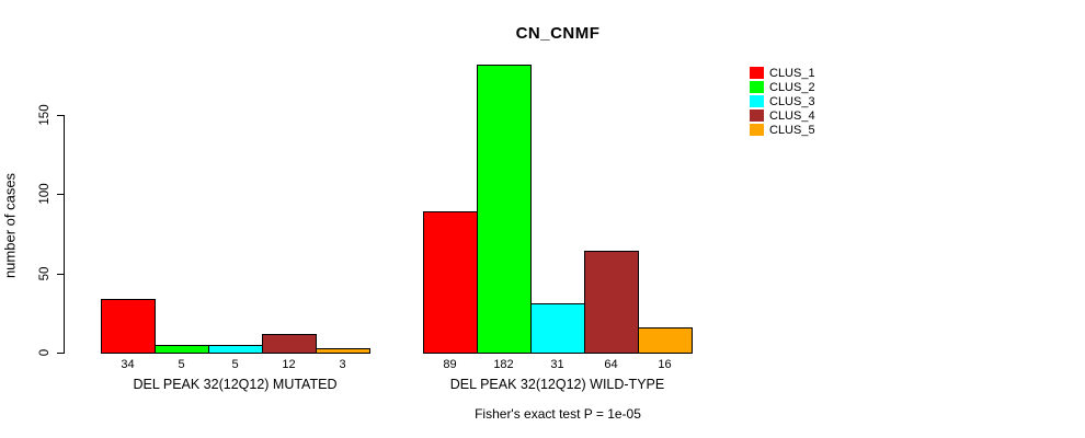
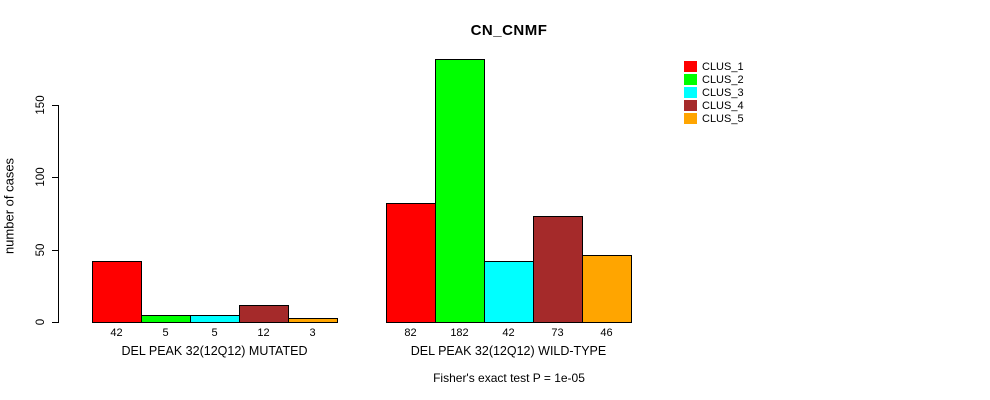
CLUS_1/DEL PEAK 32(12Q12) MUTATED: 34 -> 42
CLUS_1/DEL PEAK 32(12Q12) WILD-TYPE: 89 -> 82
CLUS_3/DEL PEAK 32(12Q12) WILD-TYPE: 31 -> 42
CLUS_4/DEL PEAK 32(12Q12) WILD-TYPE: 64 -> 73
CLUS_5/DEL PEAK 32(12Q12) WILD-TYPE: 16 -> 46
